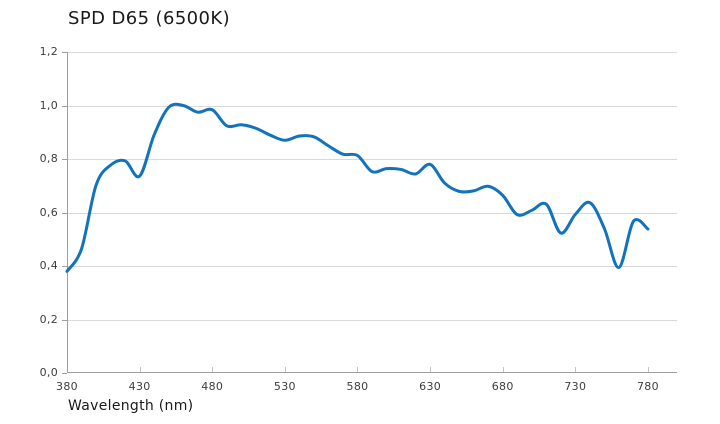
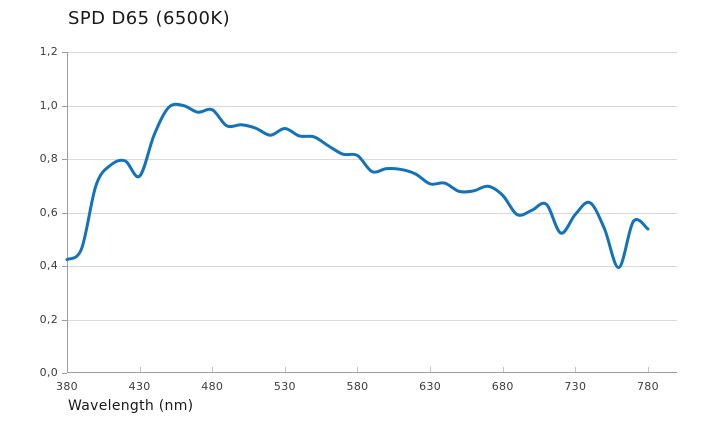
380: 0,38 -> 0,42
530: 0,87 -> 0,91
630: 0,78 -> 0,71
